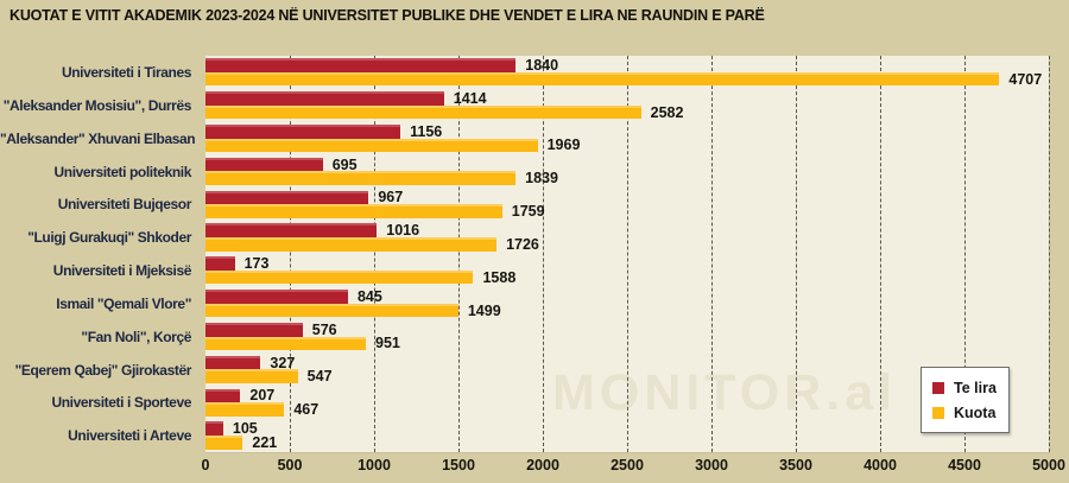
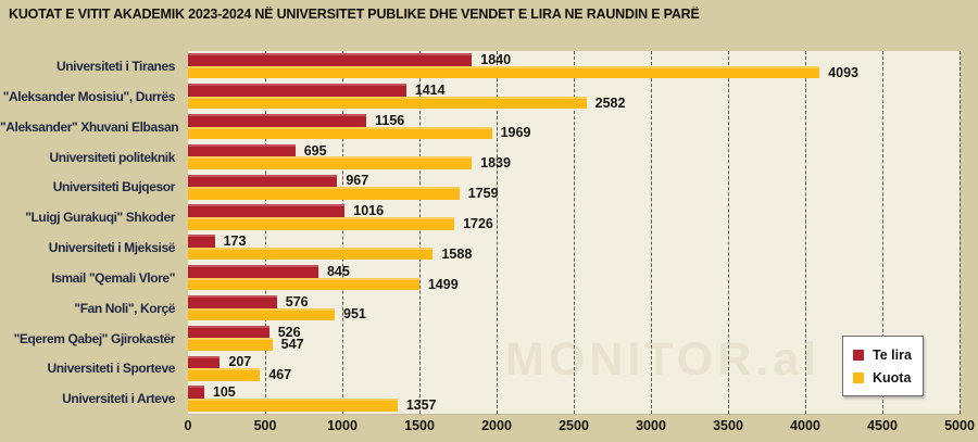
Kuota/Universiteti i Tiranes: 4707 -> 4093
Te lira/"Eqerem Qabej" Gjirokastër: 327 -> 526
Kuota/Universiteti i Arteve: 221 -> 1357
